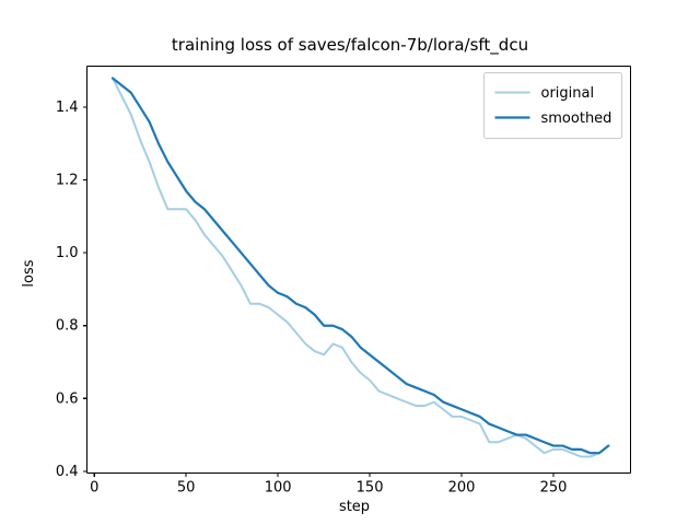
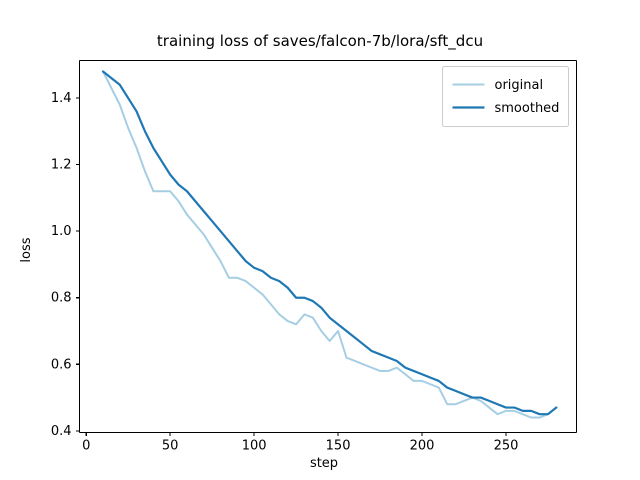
original/150: 0.65 -> 0.70
